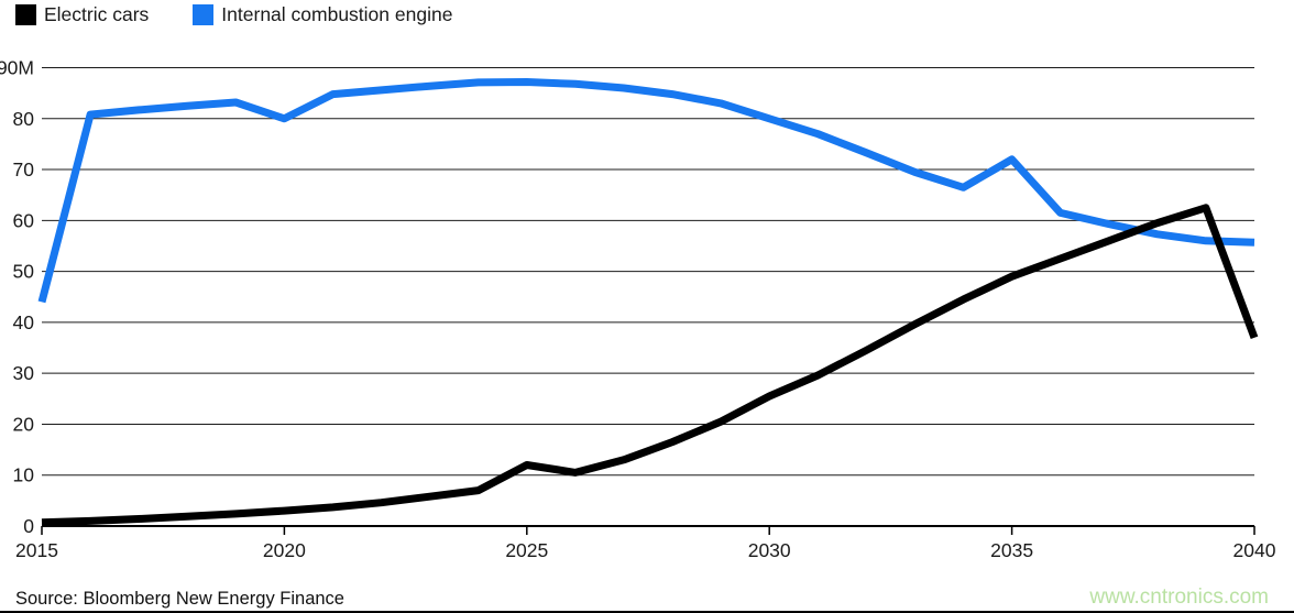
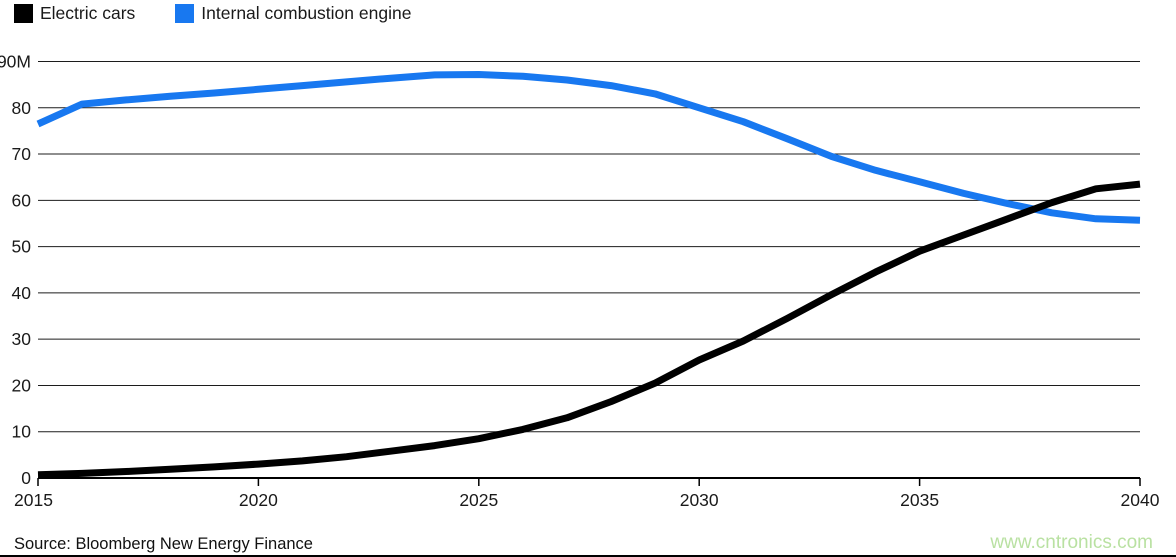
Internal combustion engine/2015: 44M -> 76M
Internal combustion engine/2020: 80M -> 84M
Electric cars/2025: 12M -> 8M
Internal combustion engine/2035: 72M -> 64M
Electric cars/2040: 37M -> 64M
